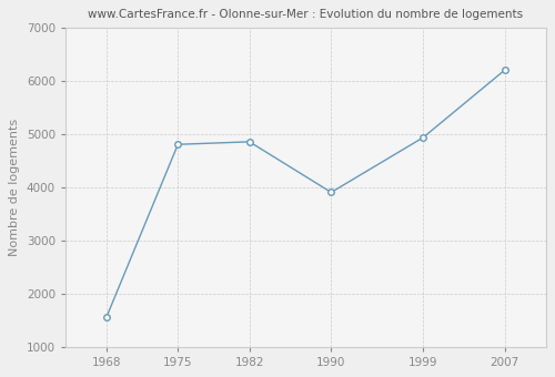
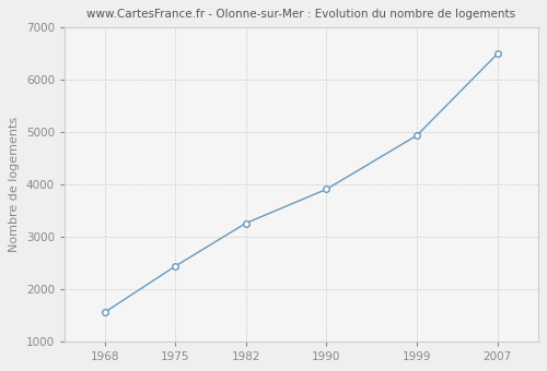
1975: 4800 -> 2430
1982: 4850 -> 3250
2007: 6200 -> 6490
